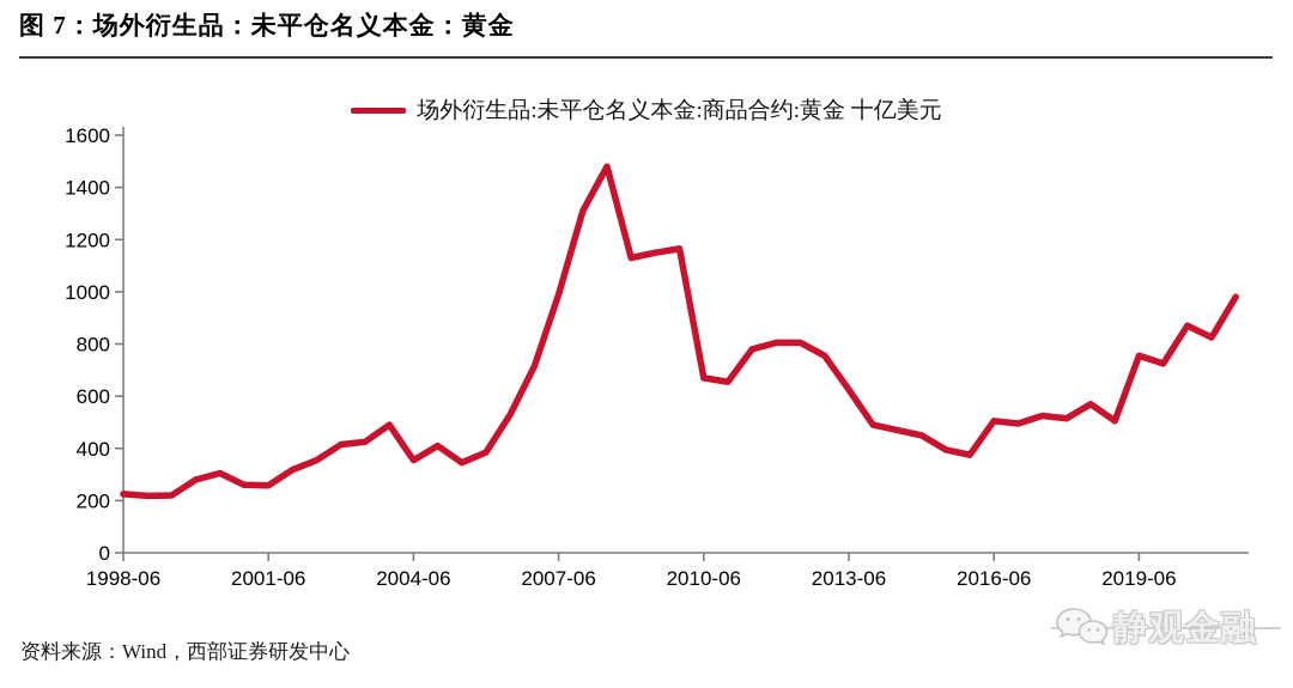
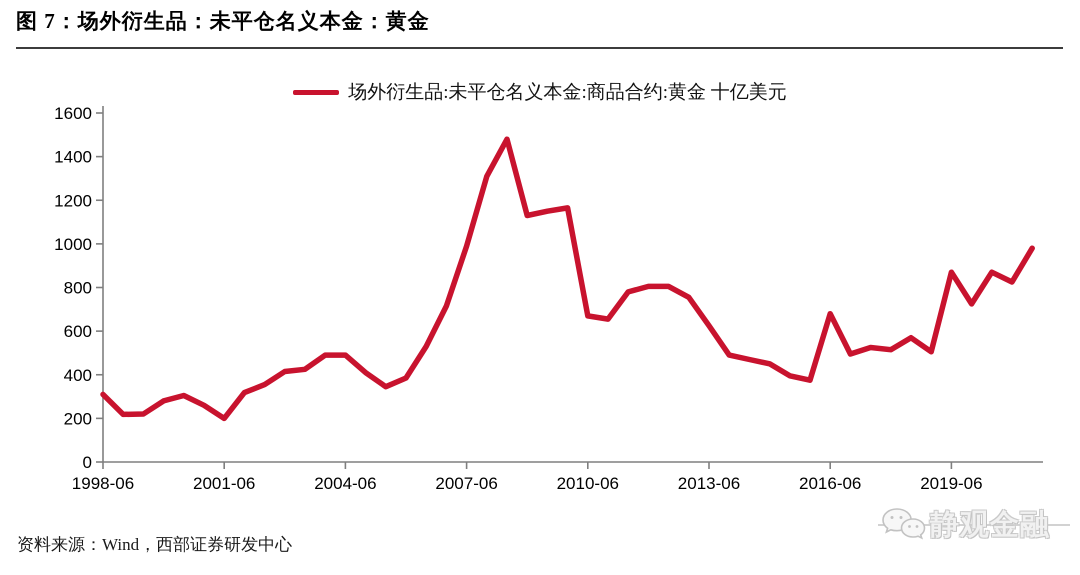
1998-06: 220 -> 310
2001-06: 260 -> 200
2004-06: 360 -> 490
2016-06: 500 -> 680
2019-06: 760 -> 870
